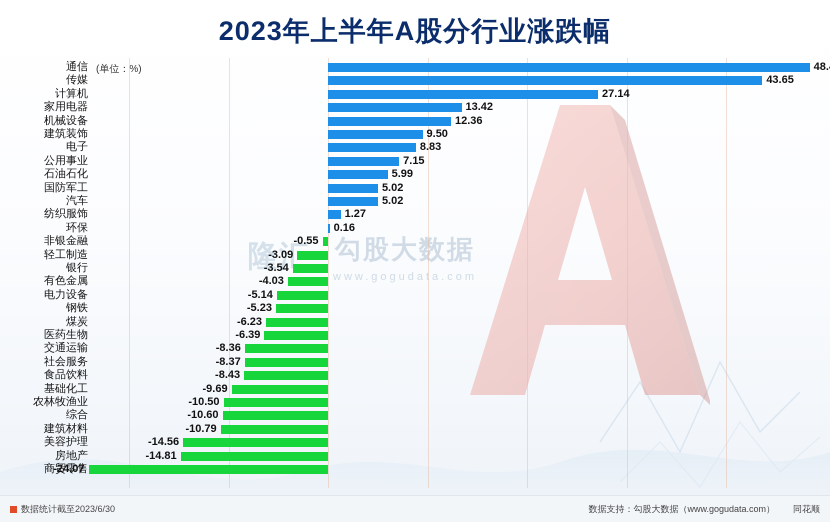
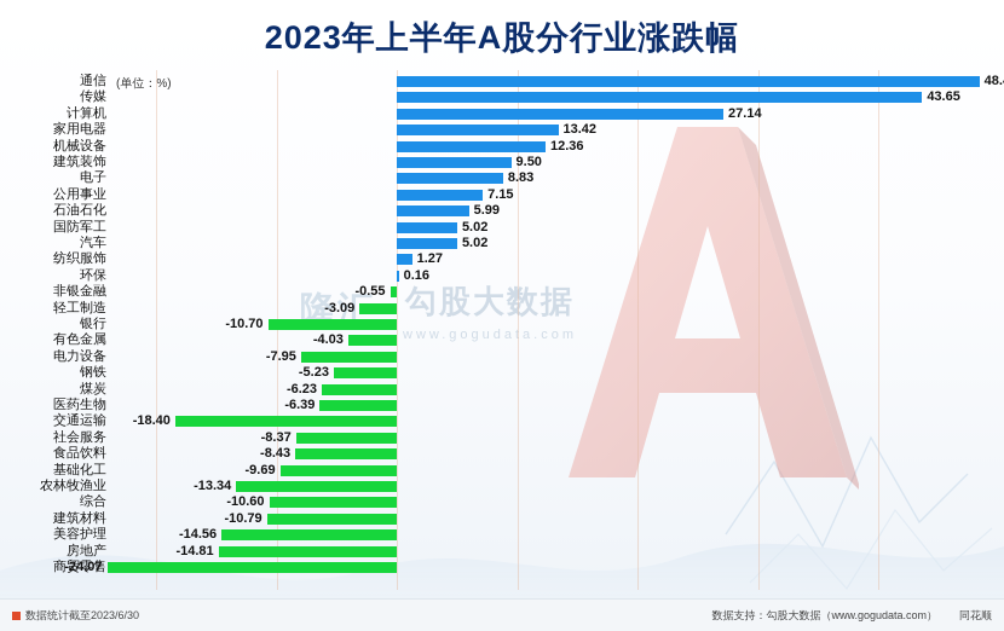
银行: -3.54 -> -10.70
电力设备: -5.14 -> -7.95
交通运输: -8.36 -> -18.40
农林牧渔业: -10.50 -> -13.34
